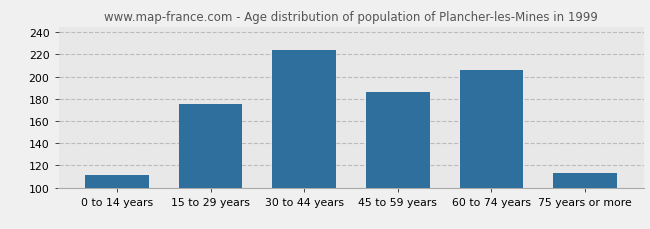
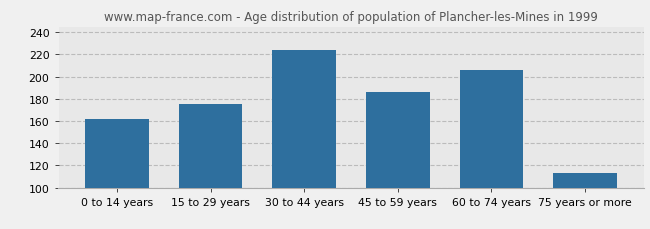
0 to 14 years: 111 -> 162
